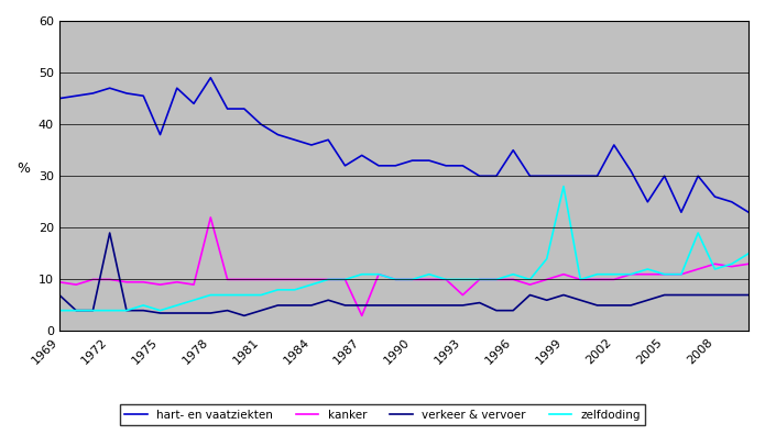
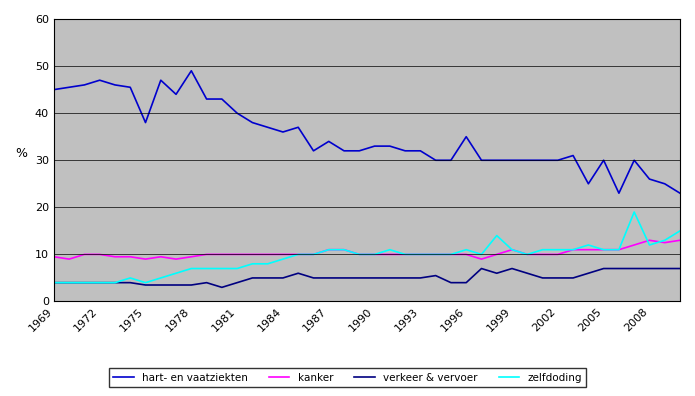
verkeer & vervoer/1969: 7.0 -> 4.0
verkeer & vervoer/1972: 19.0 -> 4.0
kanker/1978: 22.0 -> 9.5
kanker/1987: 3.0 -> 11.0
kanker/1993: 7.0 -> 10.0
zelfdoding/1999: 28 -> 11
hart- en vaatziekten/2002: 36.0 -> 30.0
